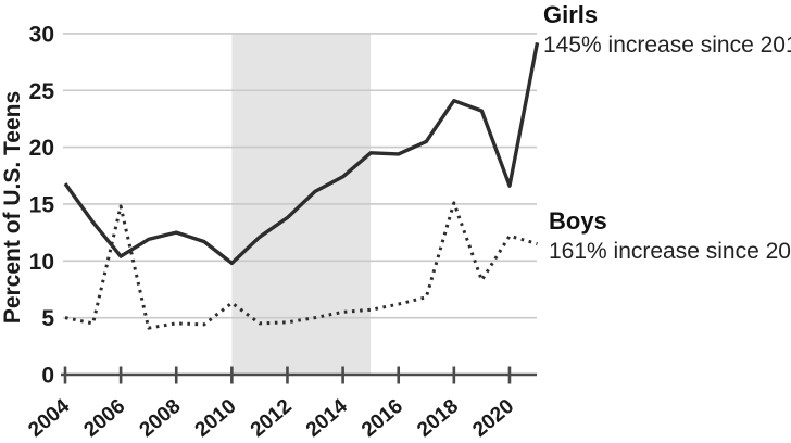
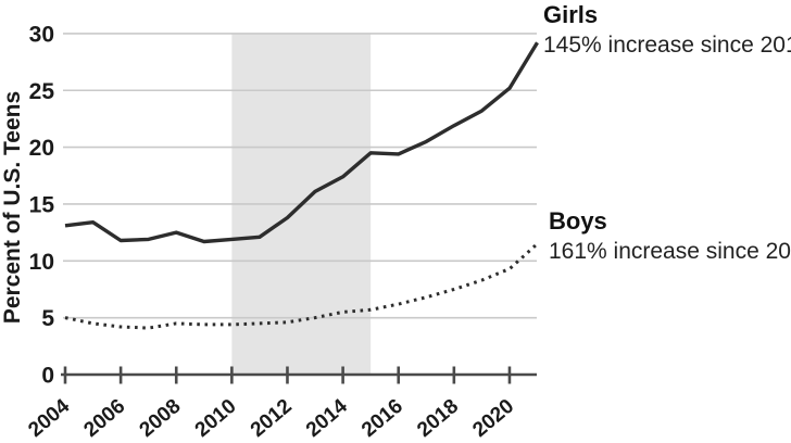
Girls/2004: 16.8 -> 13.1
Girls/2006: 10.4 -> 11.8
Boys/2006: 14.8 -> 4.2
Girls/2010: 9.8 -> 11.9
Boys/2010: 6.3 -> 4.4
Girls/2018: 24.1 -> 21.9
Boys/2018: 15.1 -> 7.5
Girls/2020: 16.6 -> 25.2
Boys/2020: 12.2 -> 9.3
